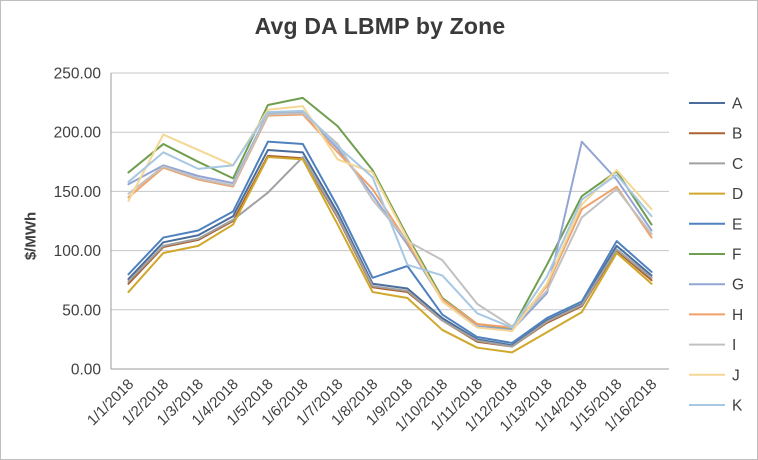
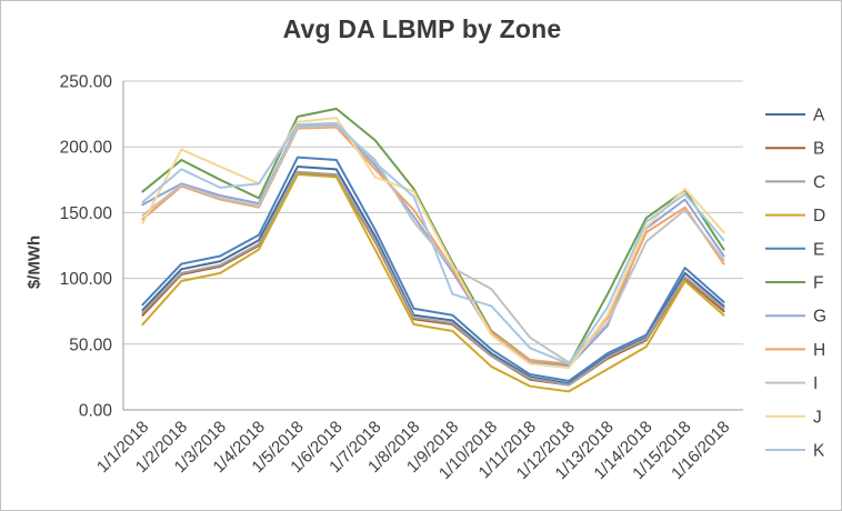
C/1/5/2018: 149 -> 181
E/1/9/2018: 87 -> 72
G/1/14/2018: 192 -> 138
